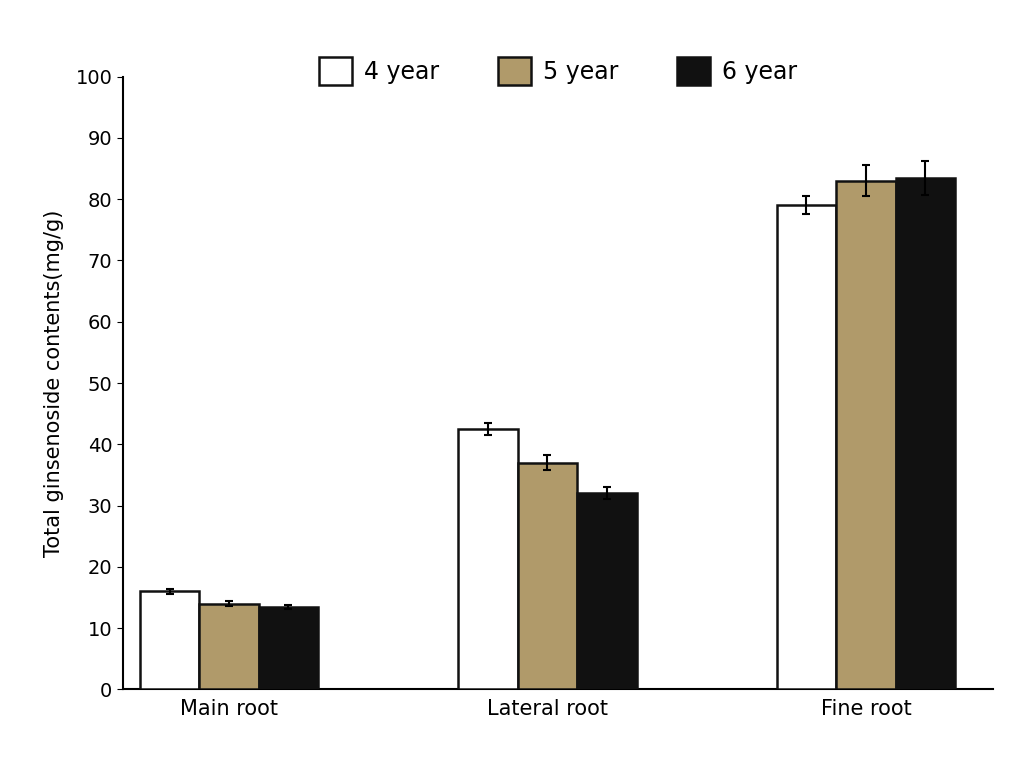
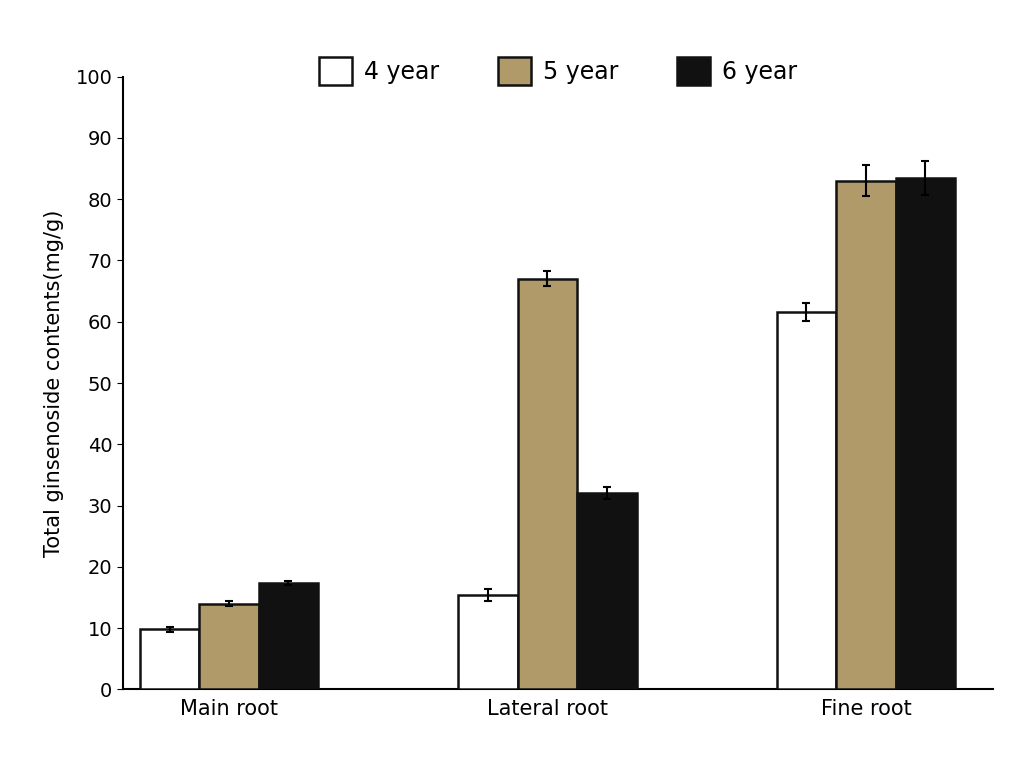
4 year/Main root: 16.0 -> 9.8
6 year/Main root: 13.5 -> 17.4
4 year/Lateral root: 42.5 -> 15.4
5 year/Lateral root: 37 -> 67
4 year/Fine root: 79.0 -> 61.6
